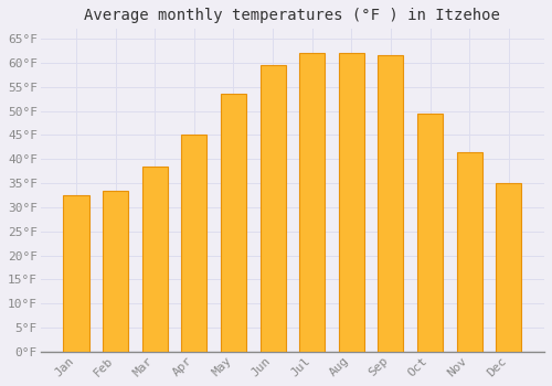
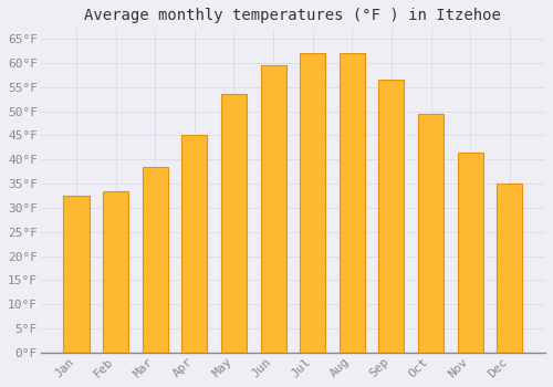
Sep: 61.5°F -> 56.5°F
